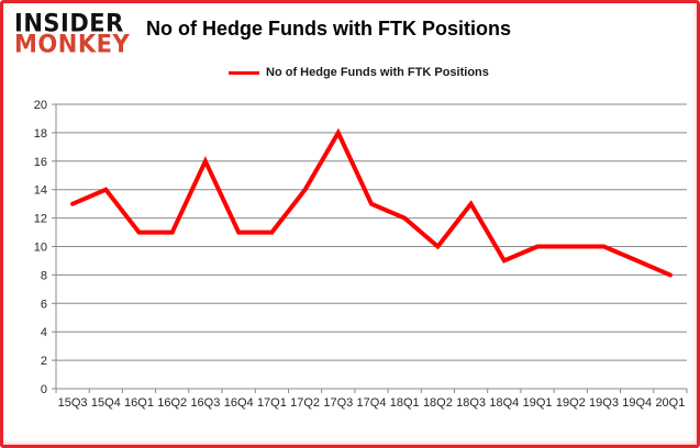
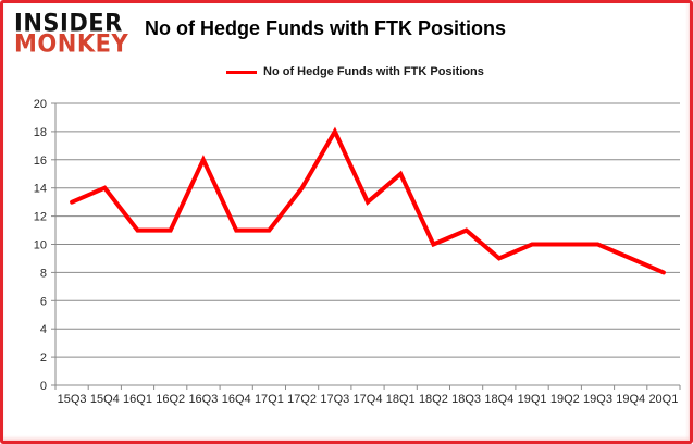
18Q1: 12 -> 15
18Q3: 13 -> 11
